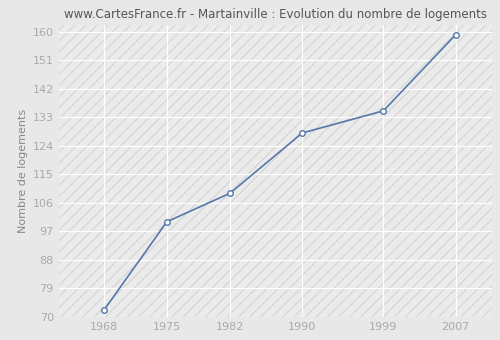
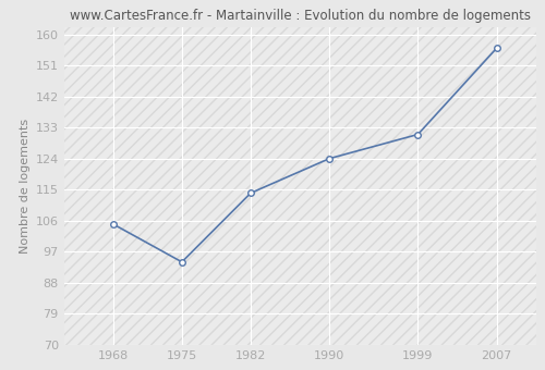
1968: 72 -> 105
1975: 100 -> 94
1982: 109 -> 114
1990: 128 -> 124
1999: 135 -> 131
2007: 159 -> 156
